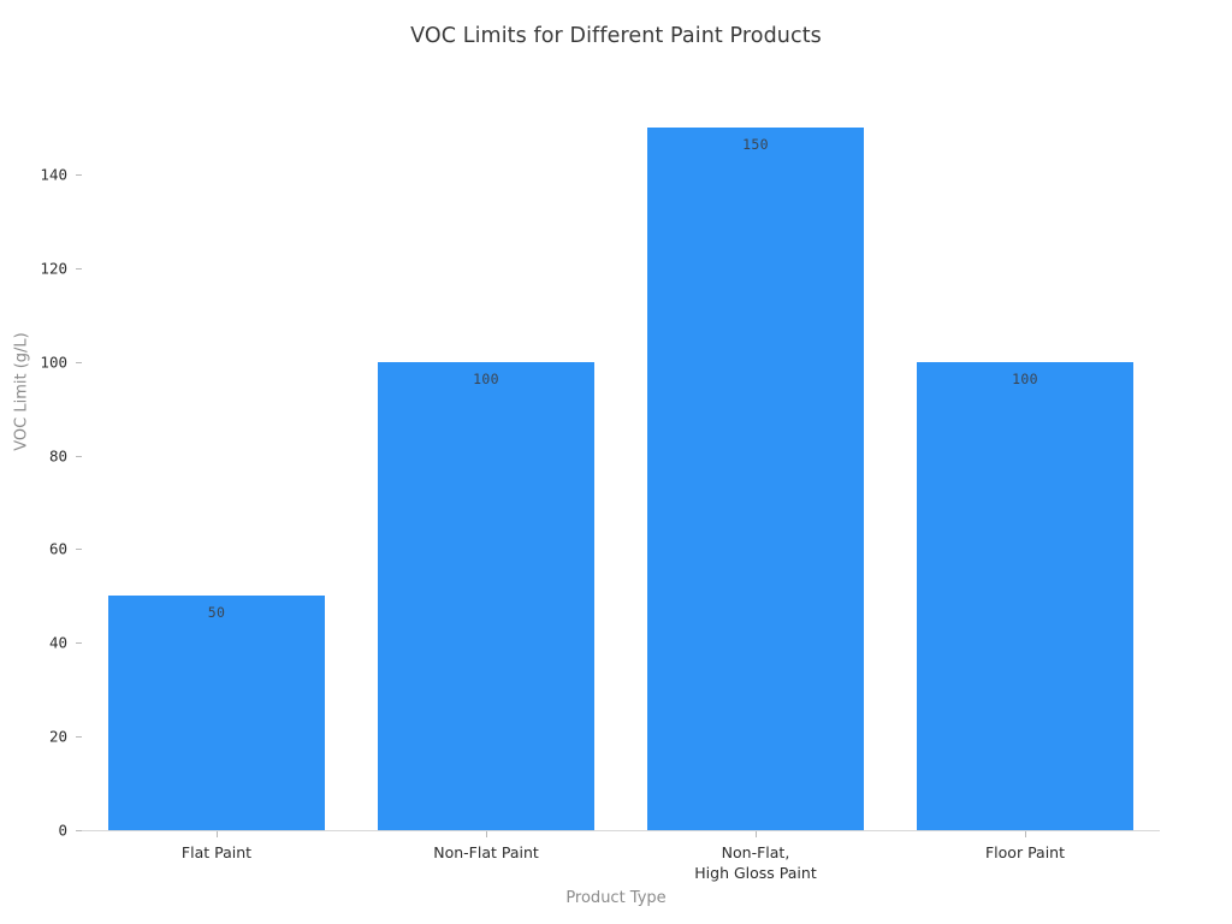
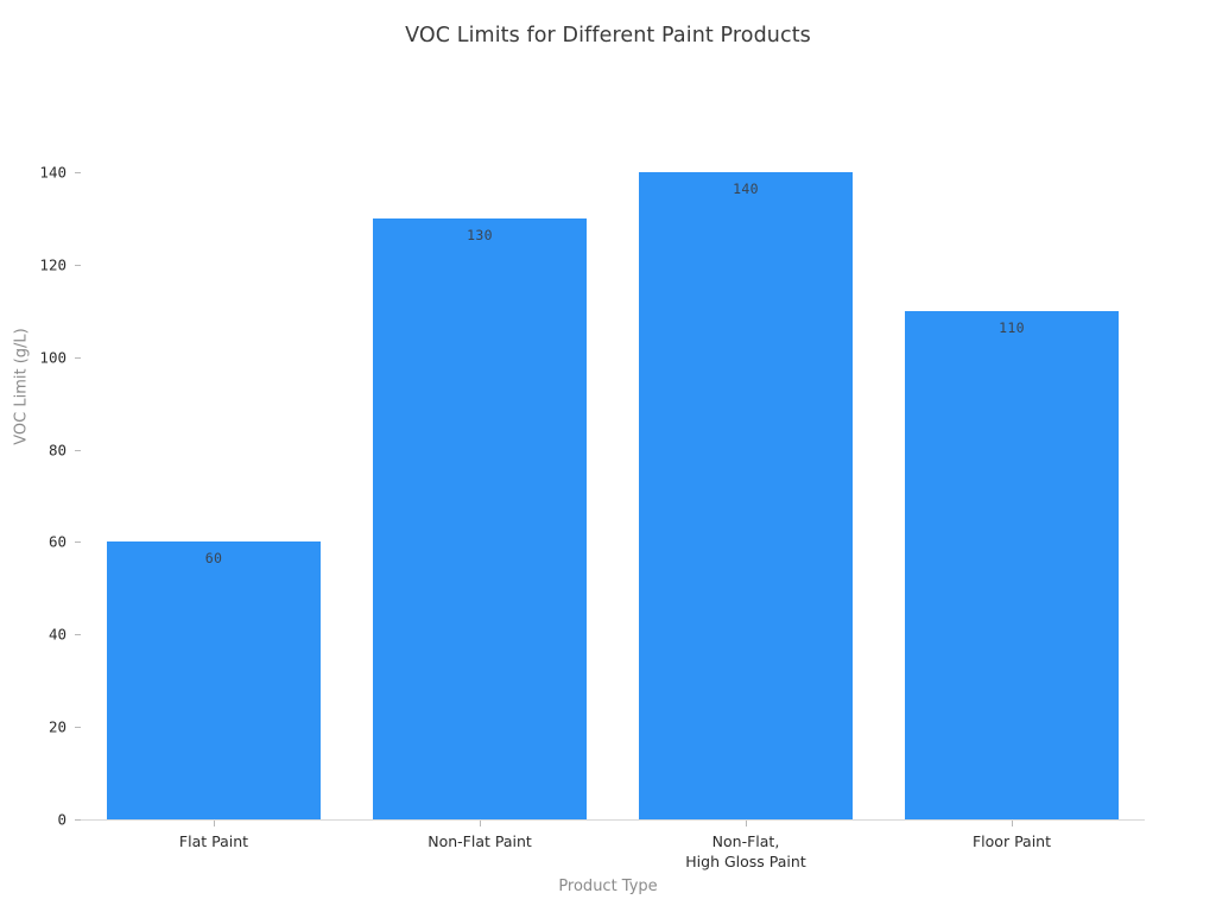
Flat Paint: 50 -> 60
Non-Flat Paint: 100 -> 130
Non-Flat, High Gloss Paint: 150 -> 140
Floor Paint: 100 -> 110
